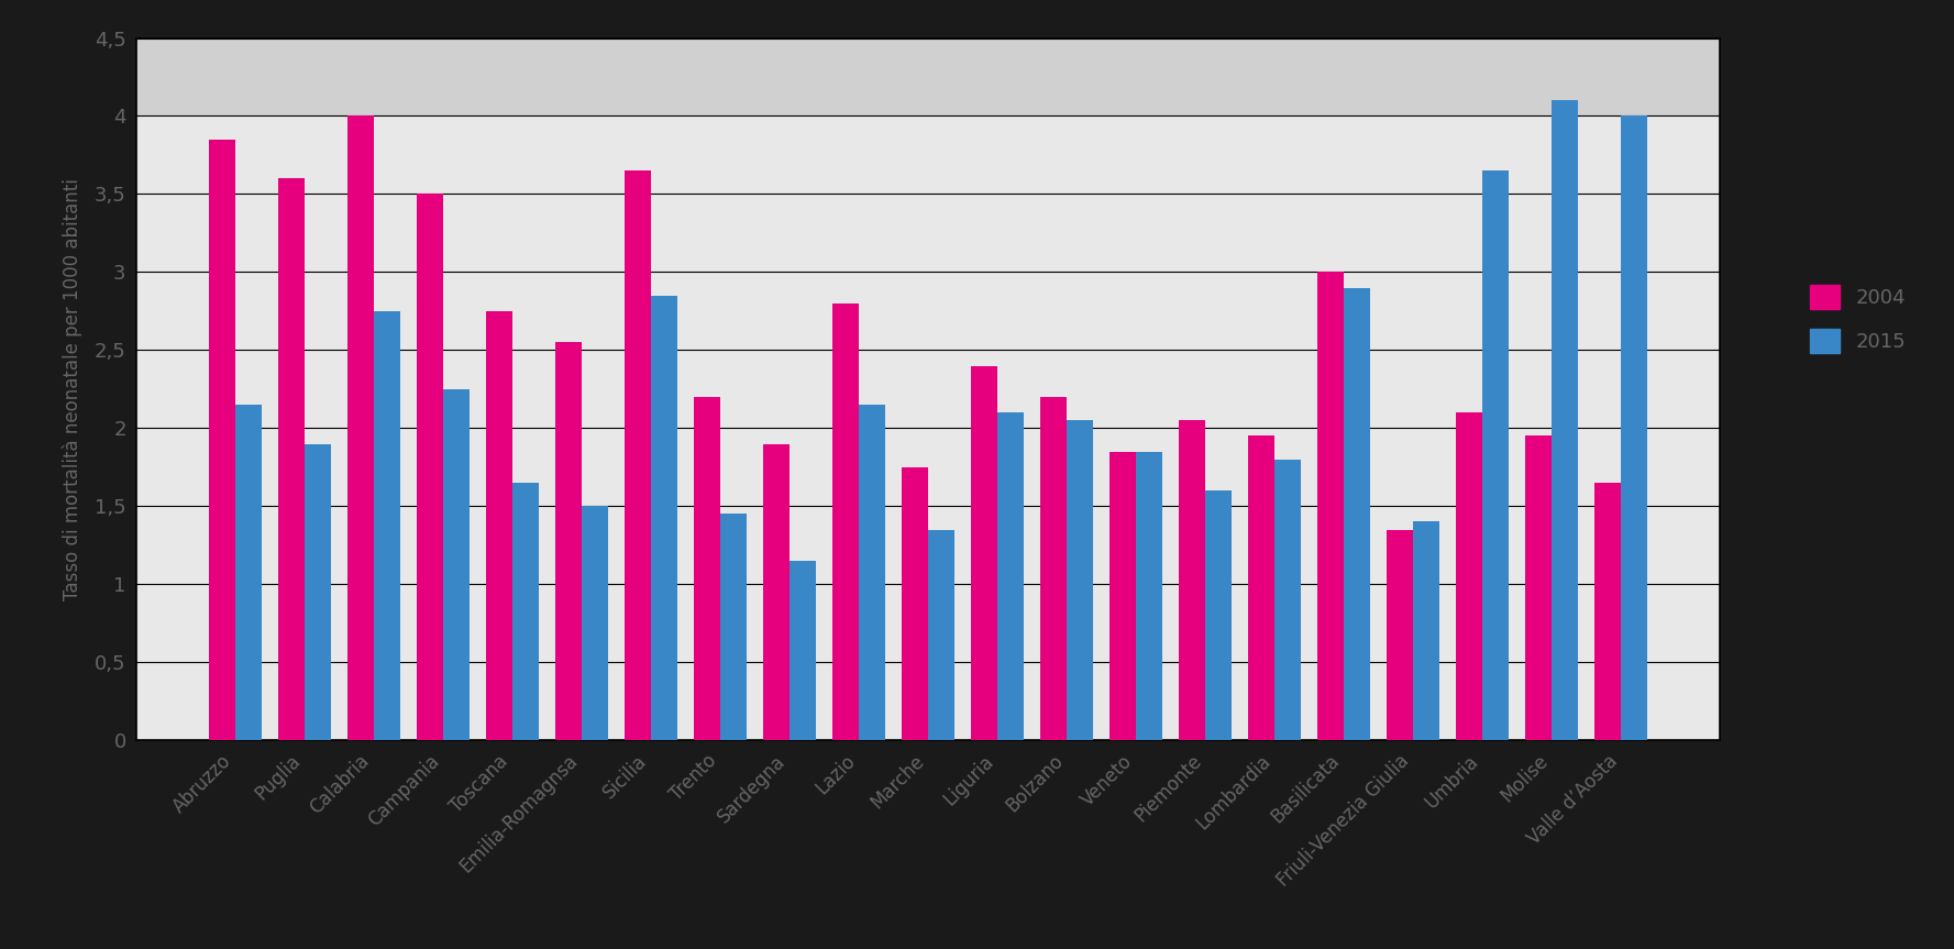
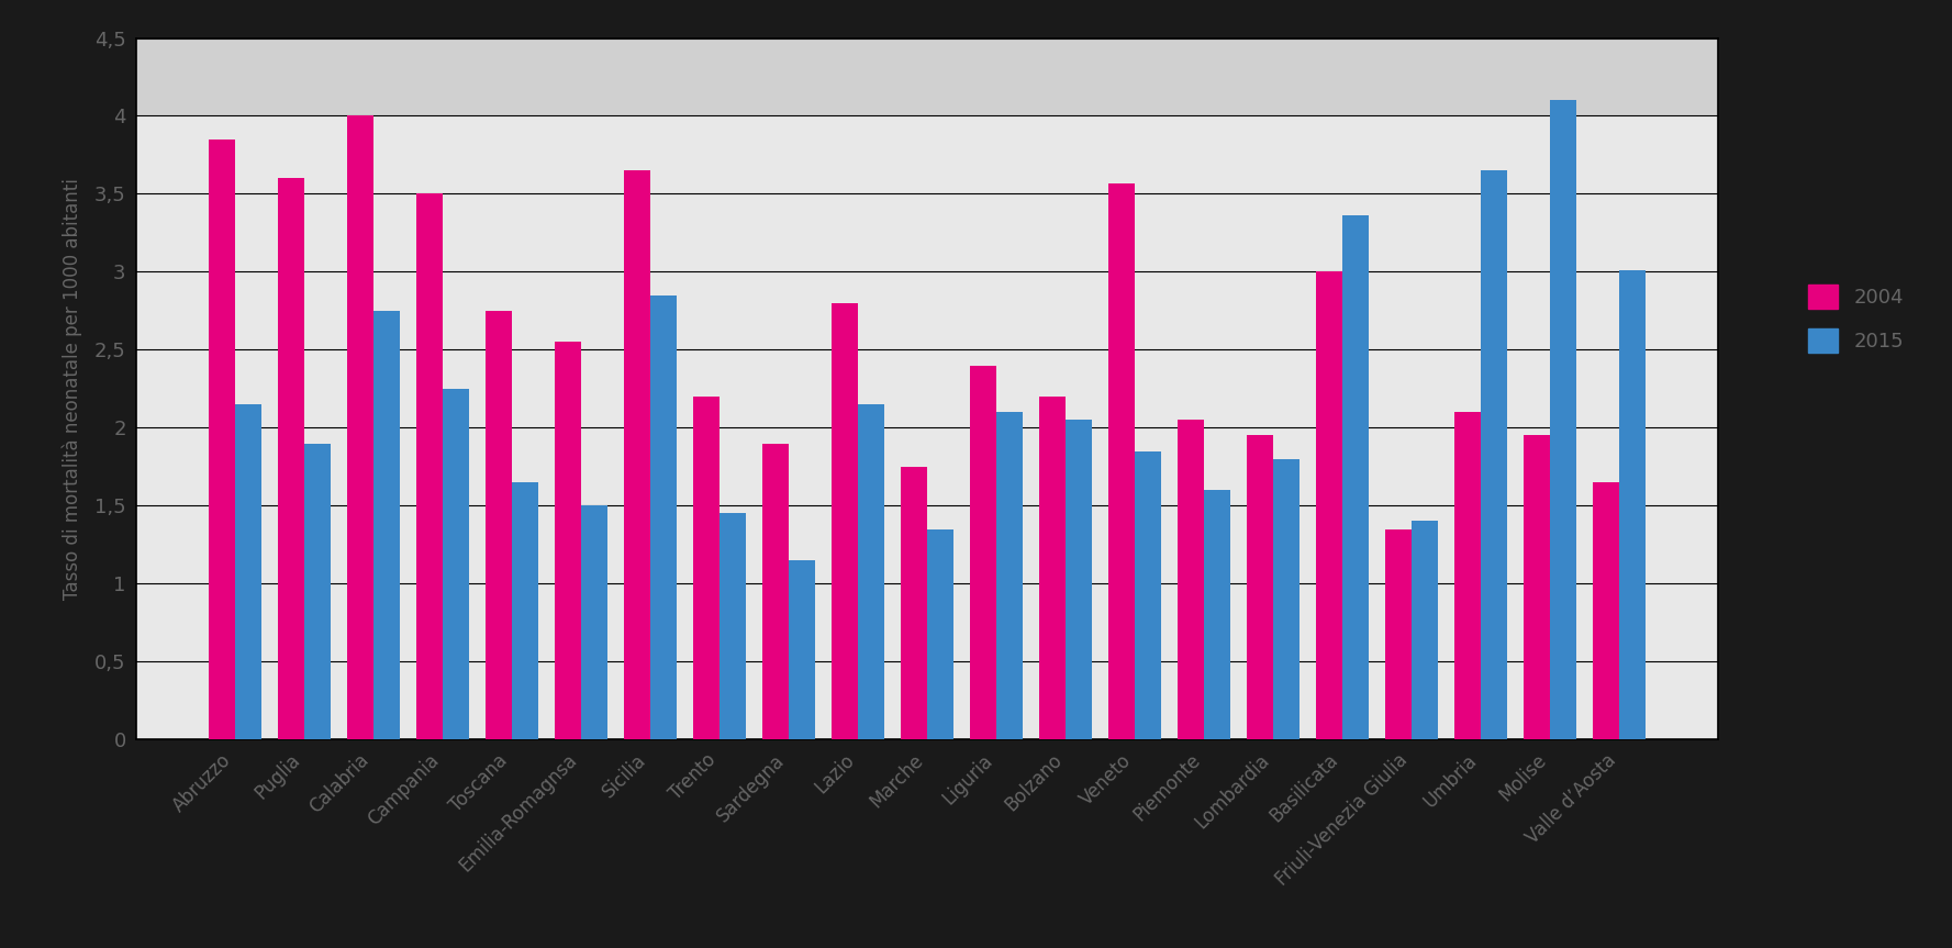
2004/Veneto: 1,85 -> 3,57
2015/Basilicata: 2,90 -> 3,36
2015/Valle d’Aosta: 4,00 -> 3,01
